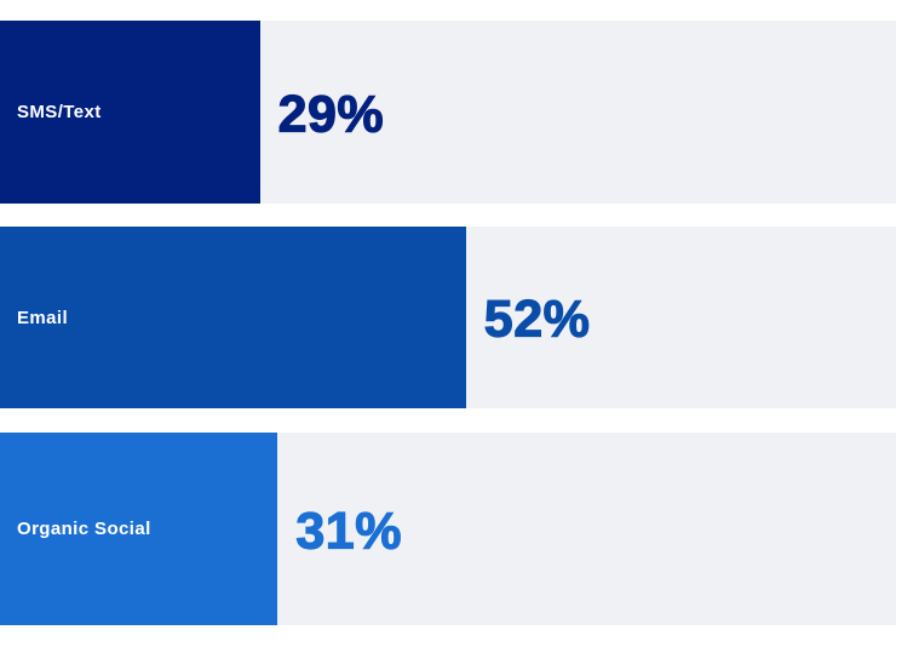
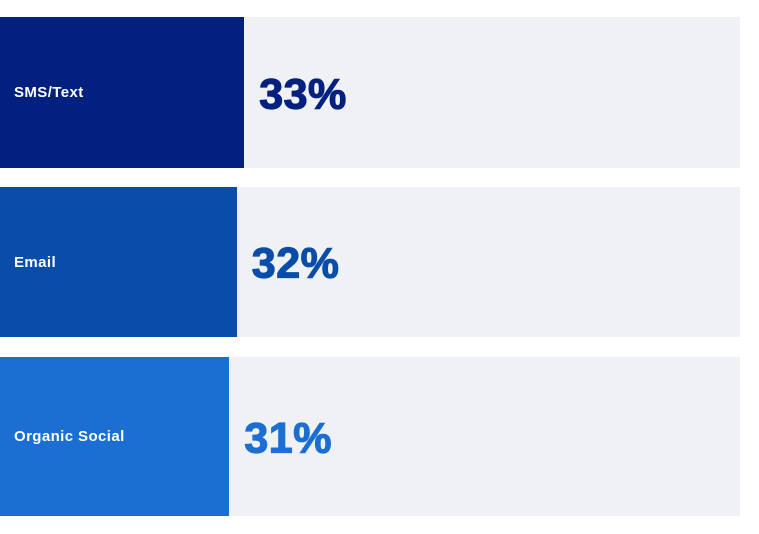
SMS/Text: 29% -> 33%
Email: 52% -> 32%
